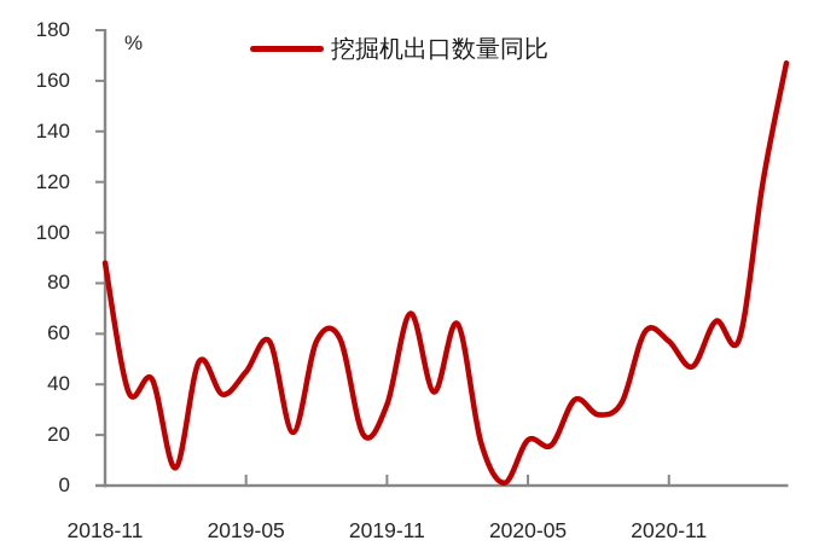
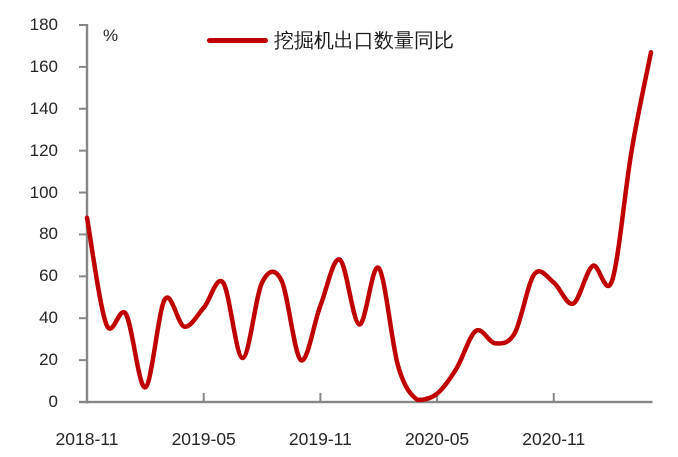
2019-11: 32 -> 46
2020-05: 18 -> 4
